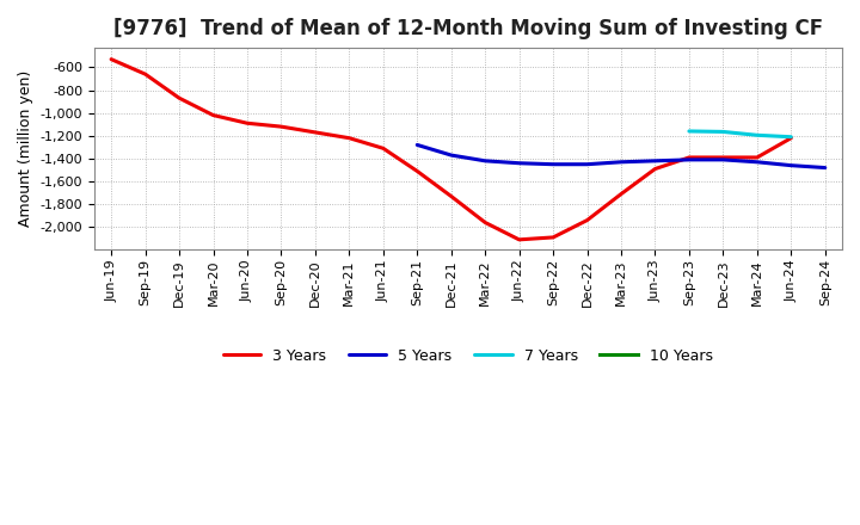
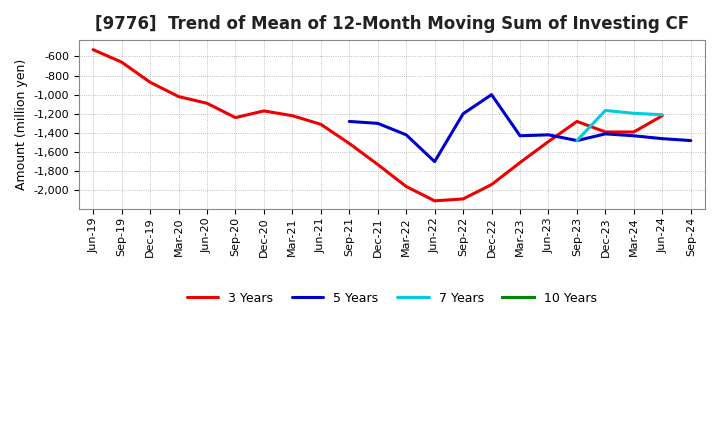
3 Years/Sep-20: -1,120 -> -1,240
5 Years/Dec-21: -1,370 -> -1,300
5 Years/Jun-22: -1,440 -> -1,700
5 Years/Sep-22: -1,450 -> -1,200
5 Years/Dec-22: -1,450 -> -1,000
3 Years/Sep-23: -1,390 -> -1,280
5 Years/Sep-23: -1,410 -> -1,480
7 Years/Sep-23: -1,160 -> -1,480
